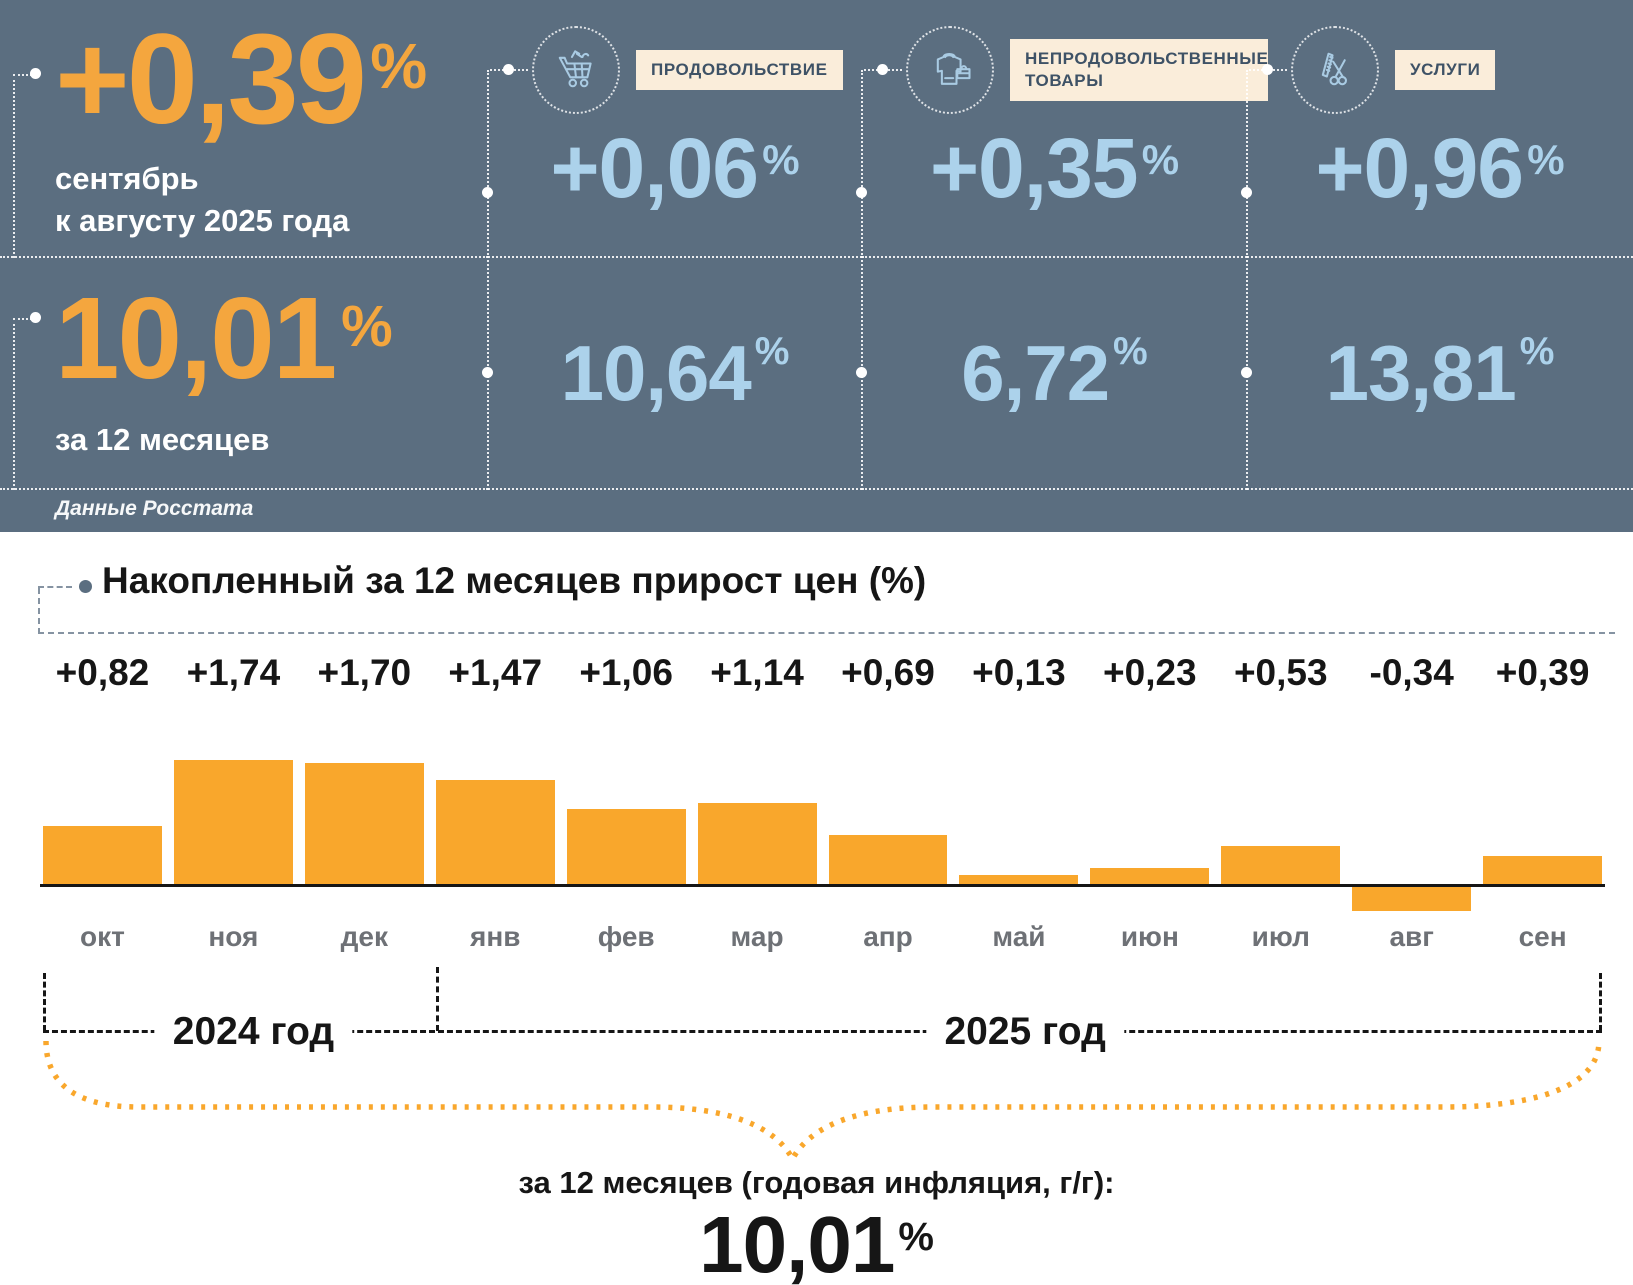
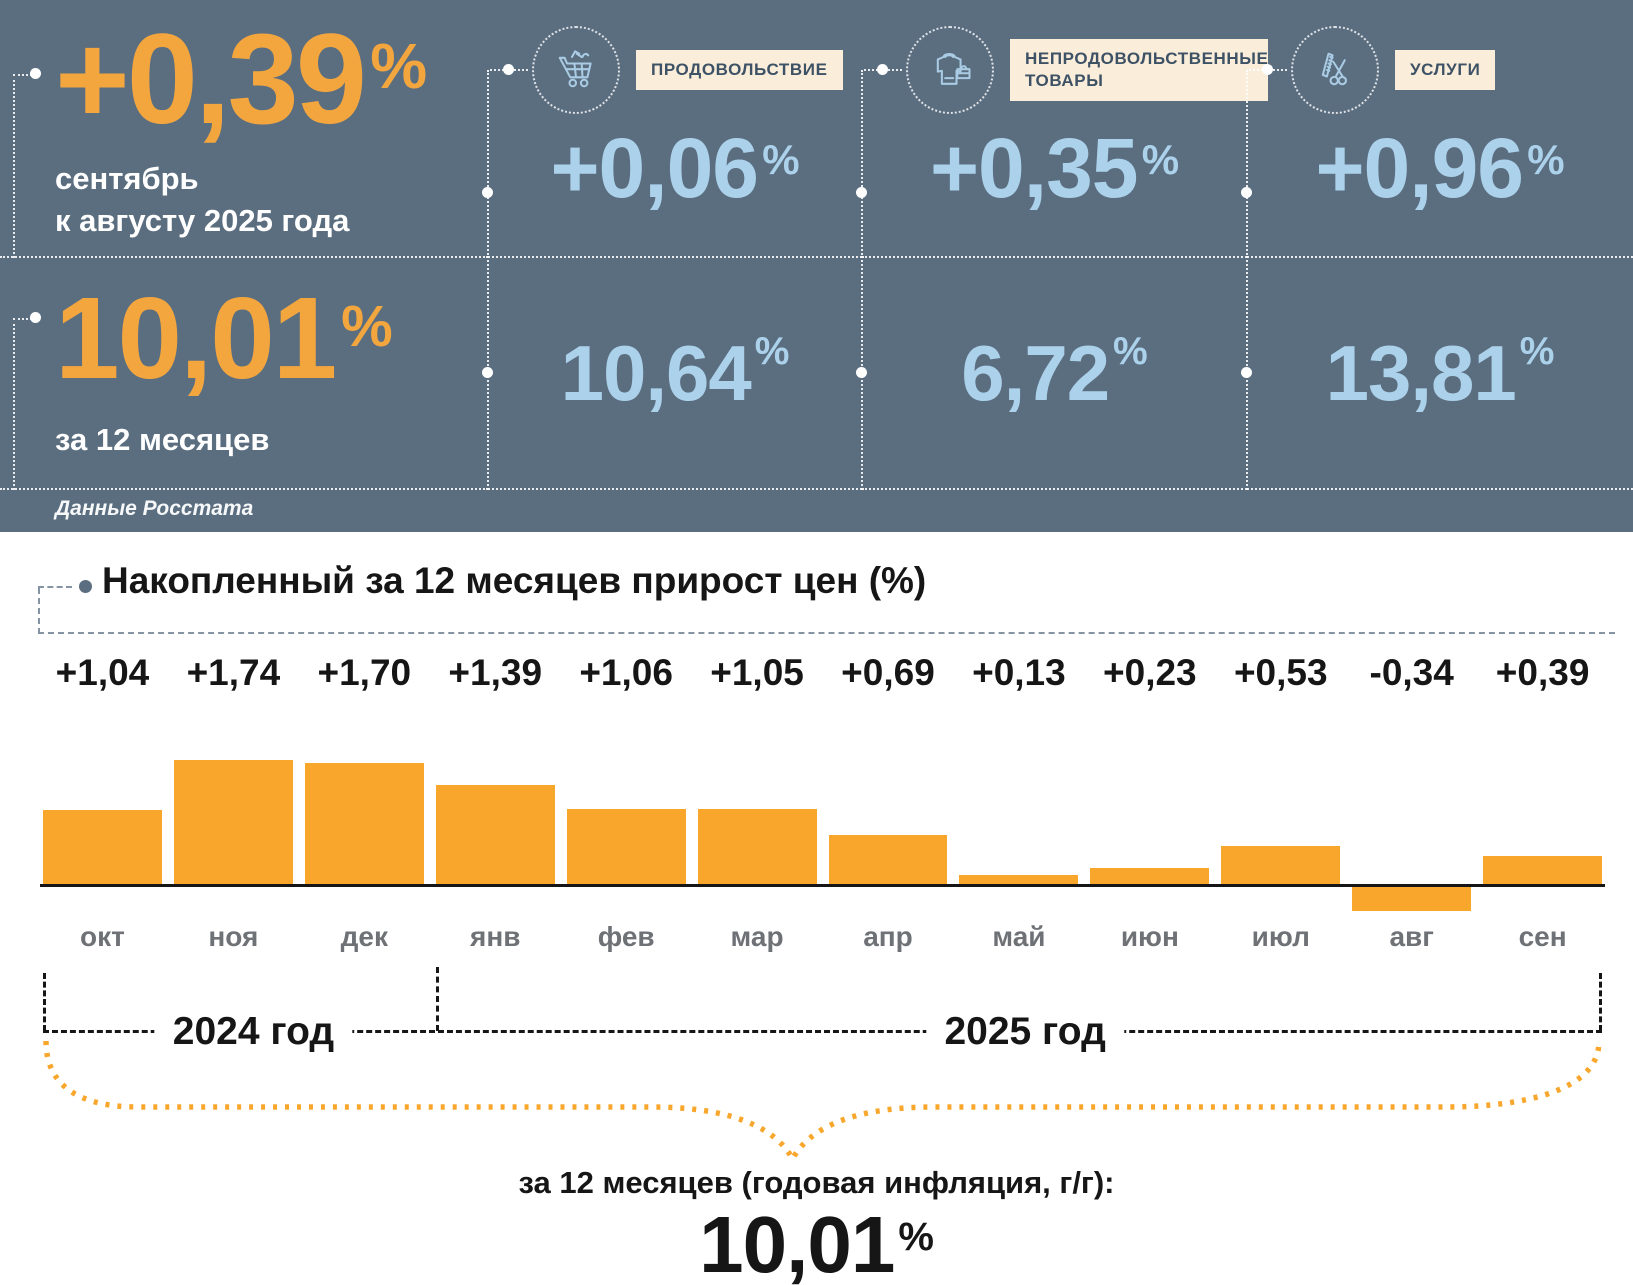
окт: +0,82 -> +1,04
янв: +1,47 -> +1,39
мар: +1,14 -> +1,05
